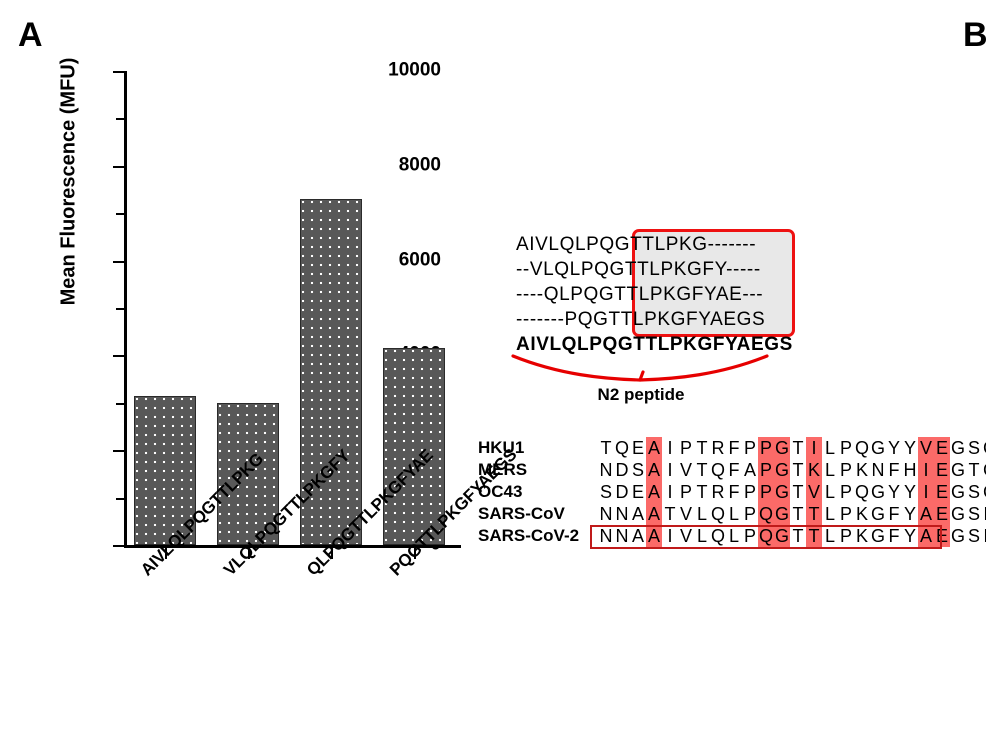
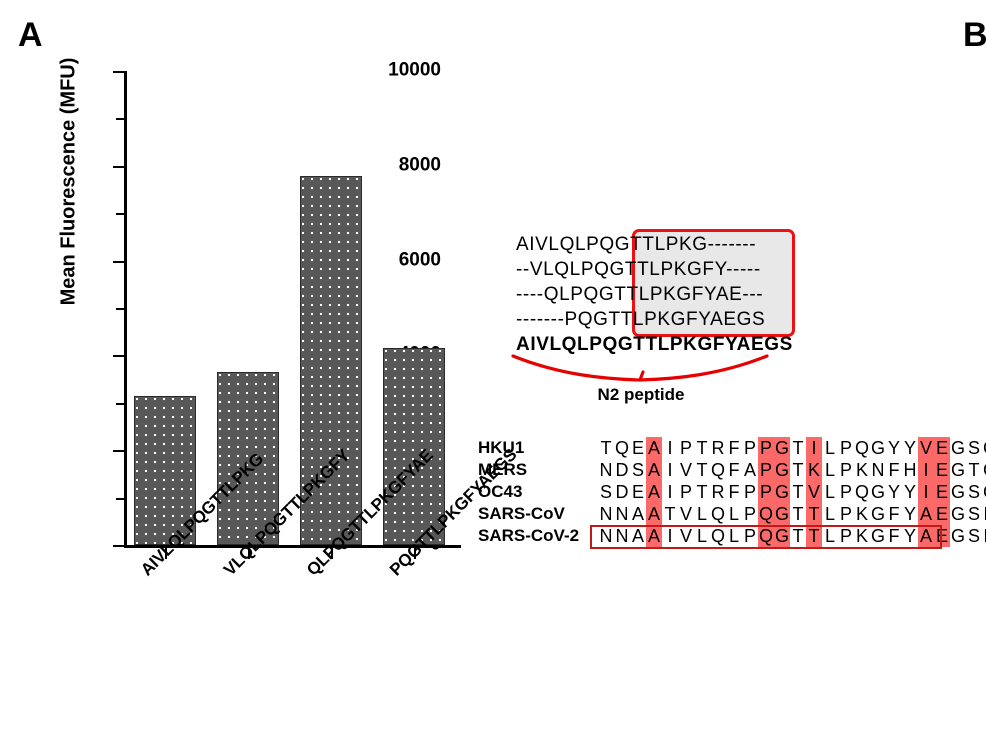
VLQLPQGTTLPKGFY: 3000 -> 3600
QLPQGTTLPKGFYAE: 7300 -> 7800
